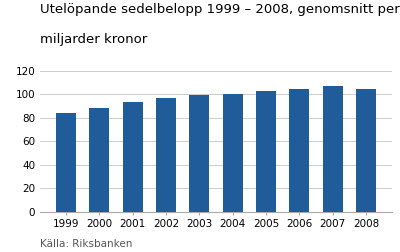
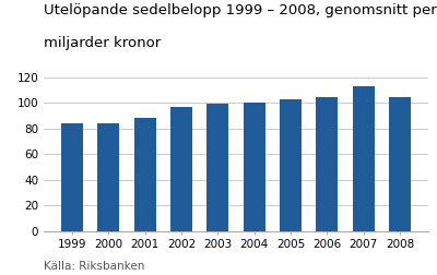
2000: 88 -> 84
2001: 94 -> 88
2007: 106 -> 113
